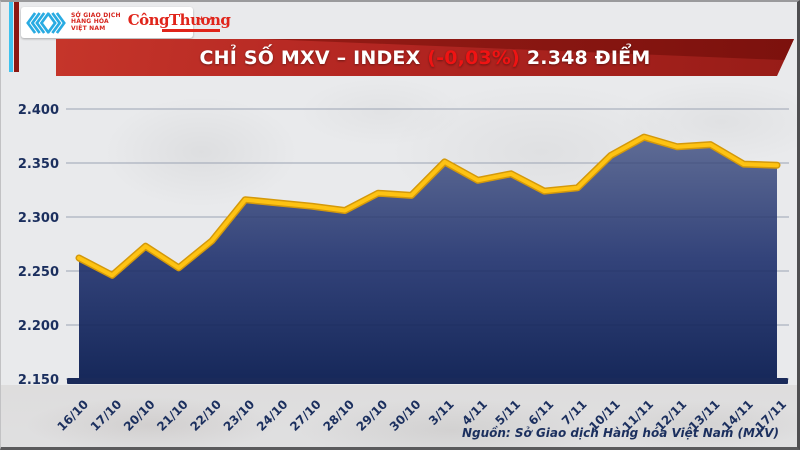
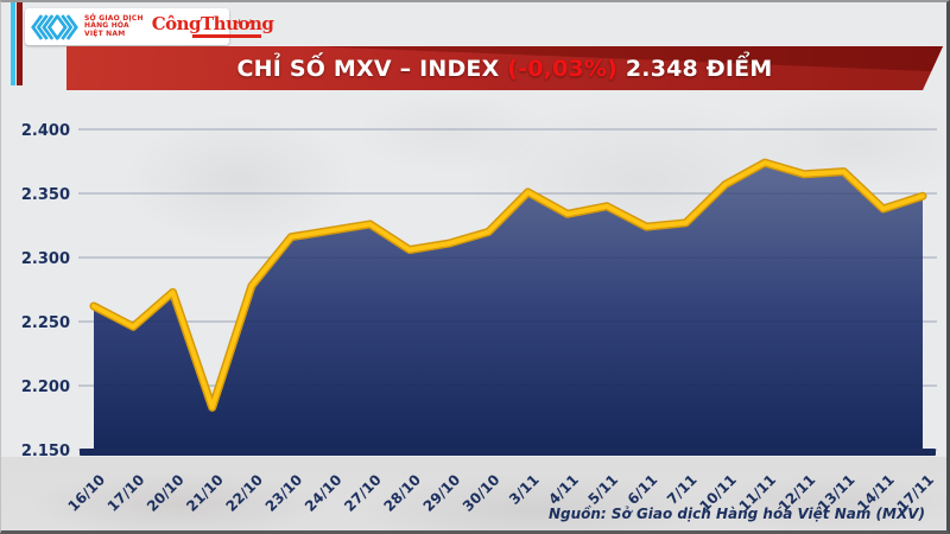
21/10: 2.253 -> 2.183
24/10: 2.313 -> 2.321
27/10: 2.310 -> 2.326
29/10: 2.322 -> 2.311
14/11: 2.349 -> 2.338
